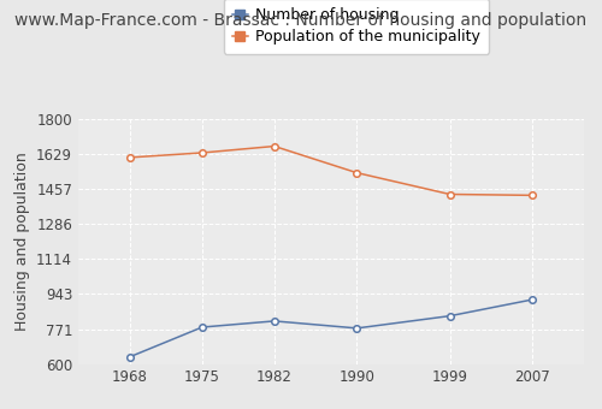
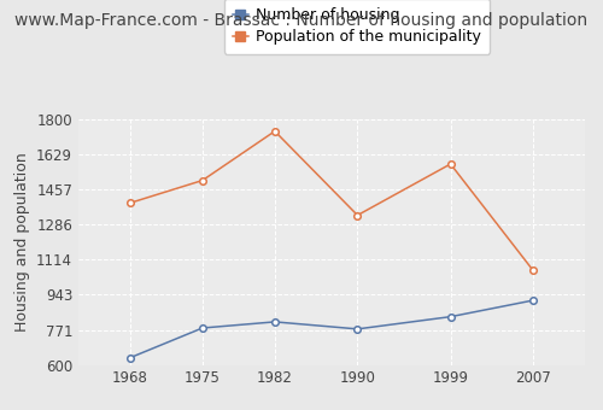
Population of the municipality/1968: 1610 -> 1390
Population of the municipality/1975: 1630 -> 1500
Population of the municipality/1982: 1660 -> 1740
Population of the municipality/1990: 1540 -> 1330
Population of the municipality/1999: 1430 -> 1580
Population of the municipality/2007: 1420 -> 1060
